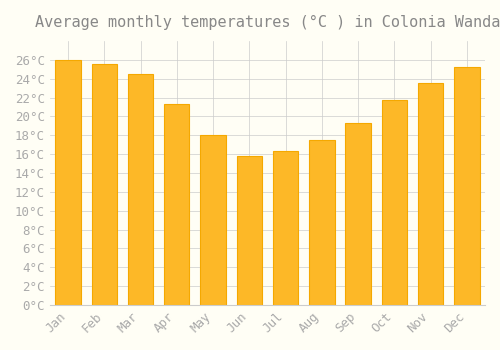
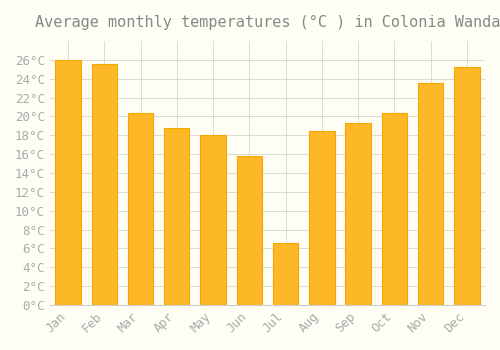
Mar: 24.5°C -> 20.4°C
Apr: 21.3°C -> 18.8°C
Jul: 16.3°C -> 6.6°C
Aug: 17.5°C -> 18.4°C
Oct: 21.7°C -> 20.4°C
